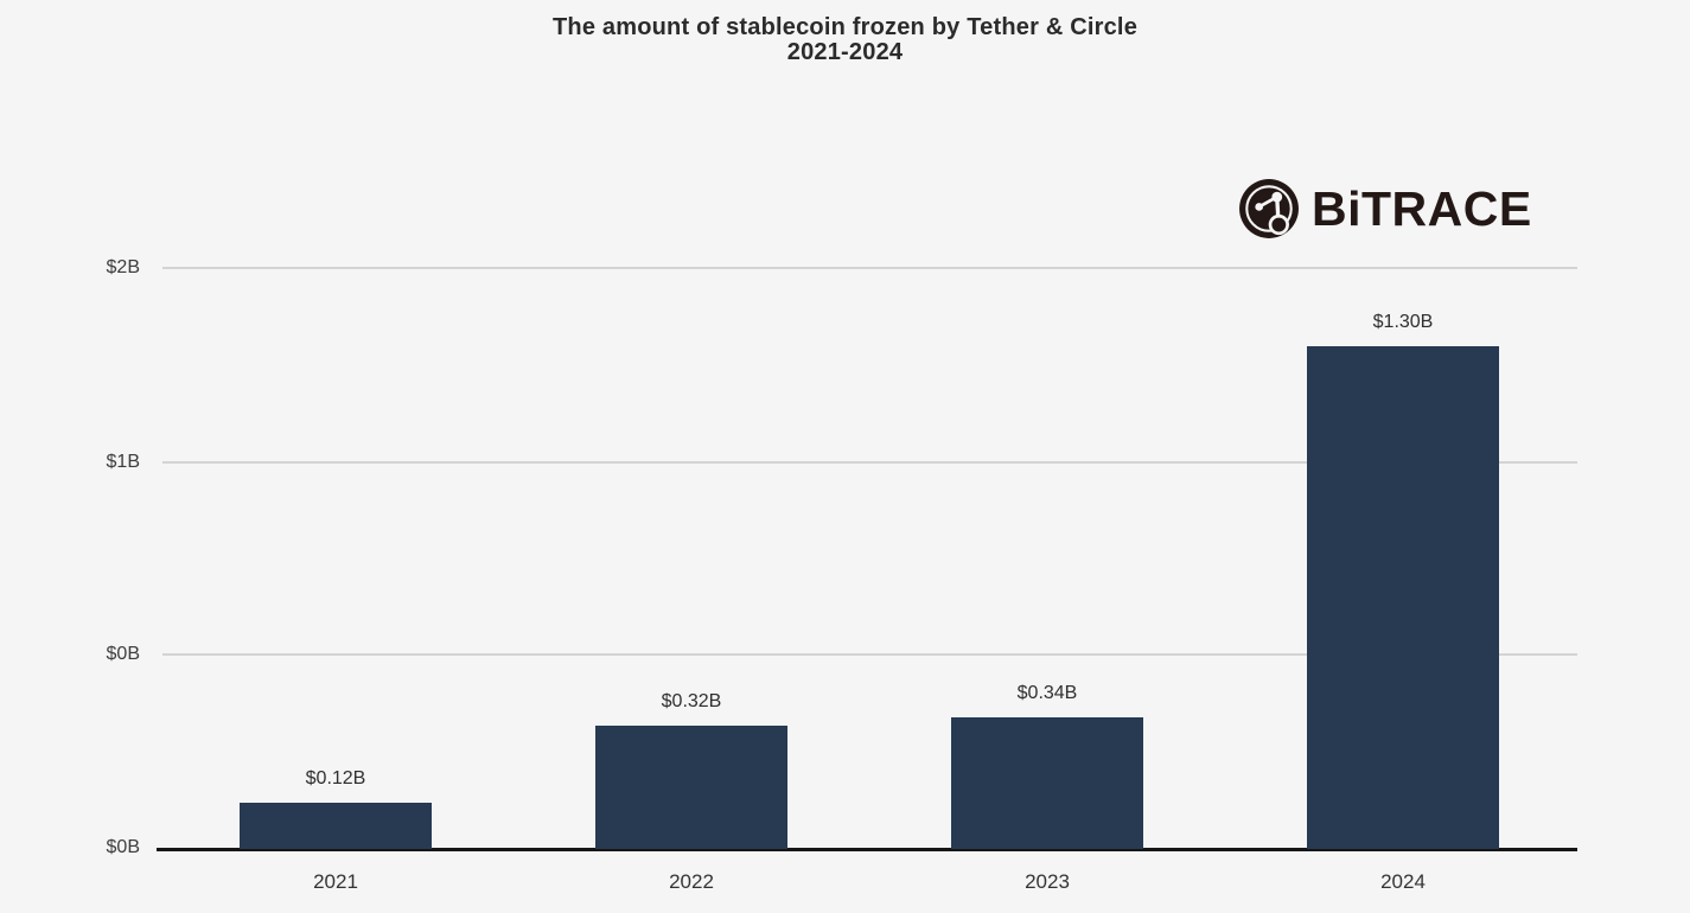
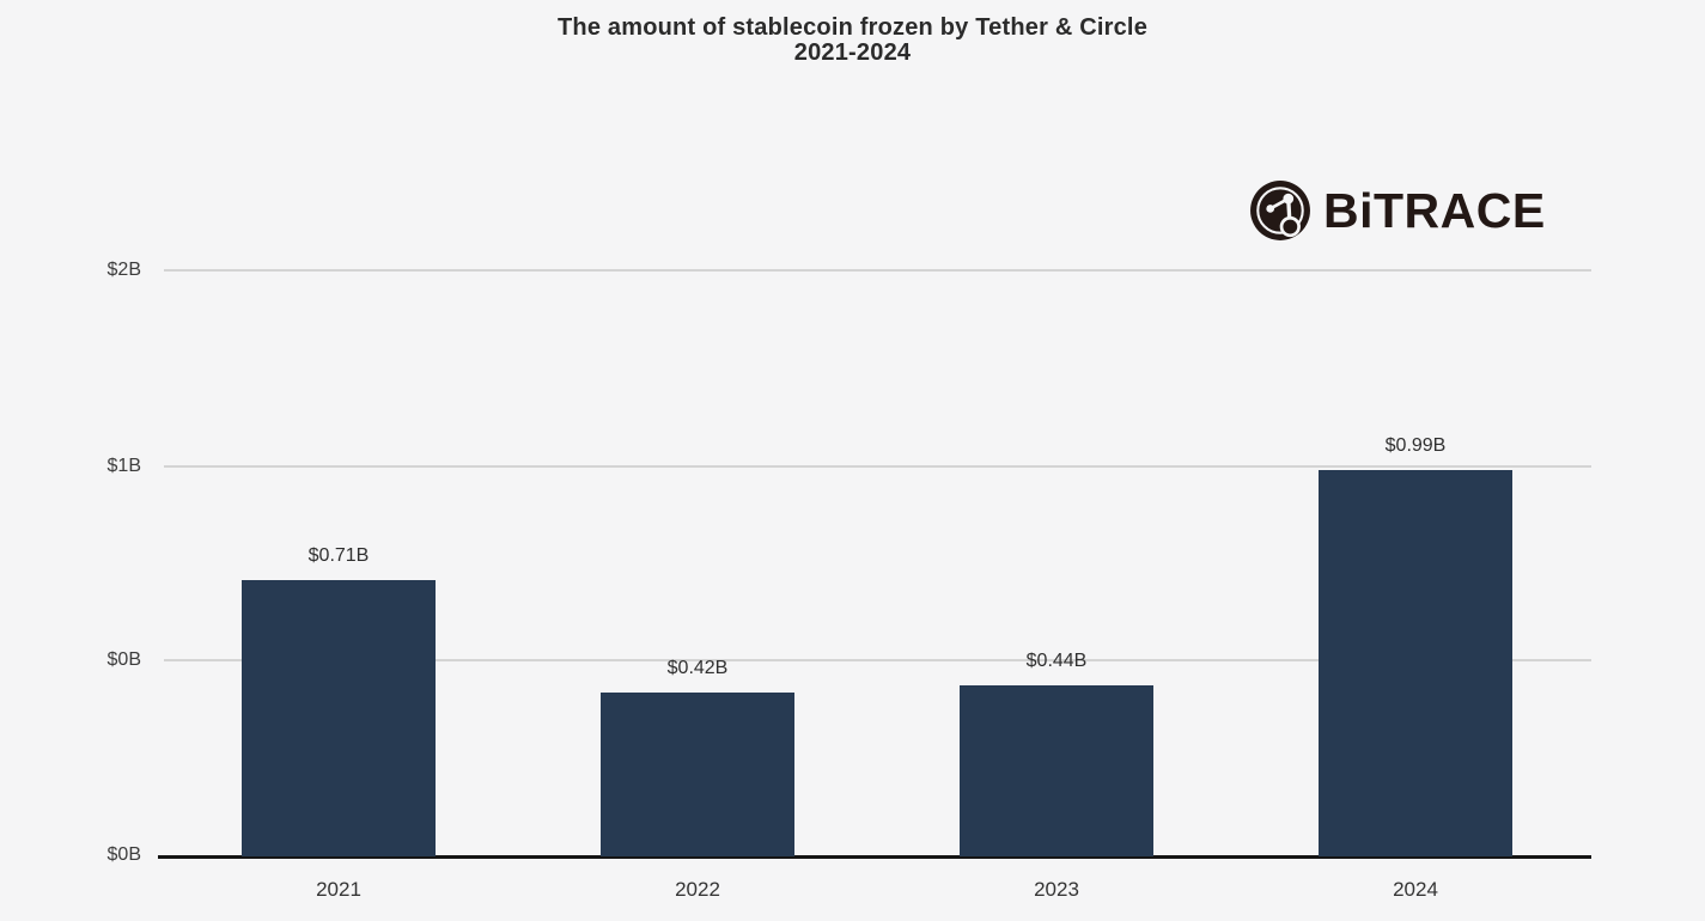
2021: $0.12B -> $0.71B
2022: $0.32B -> $0.42B
2023: $0.34B -> $0.44B
2024: $1.30B -> $0.99B
